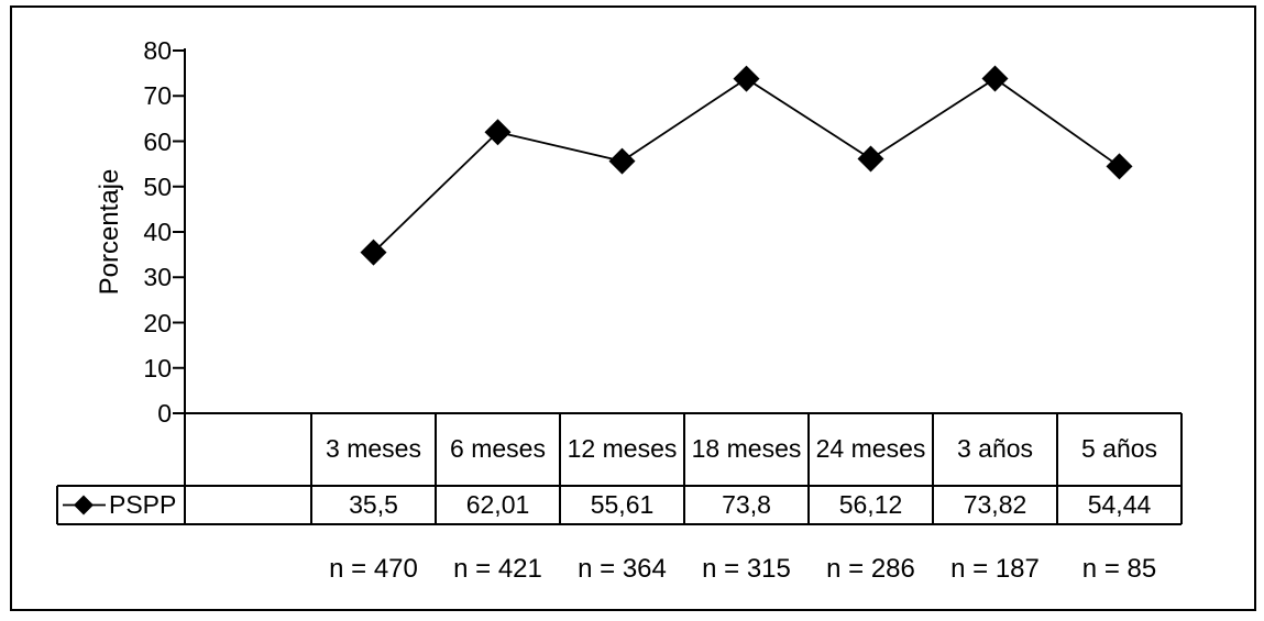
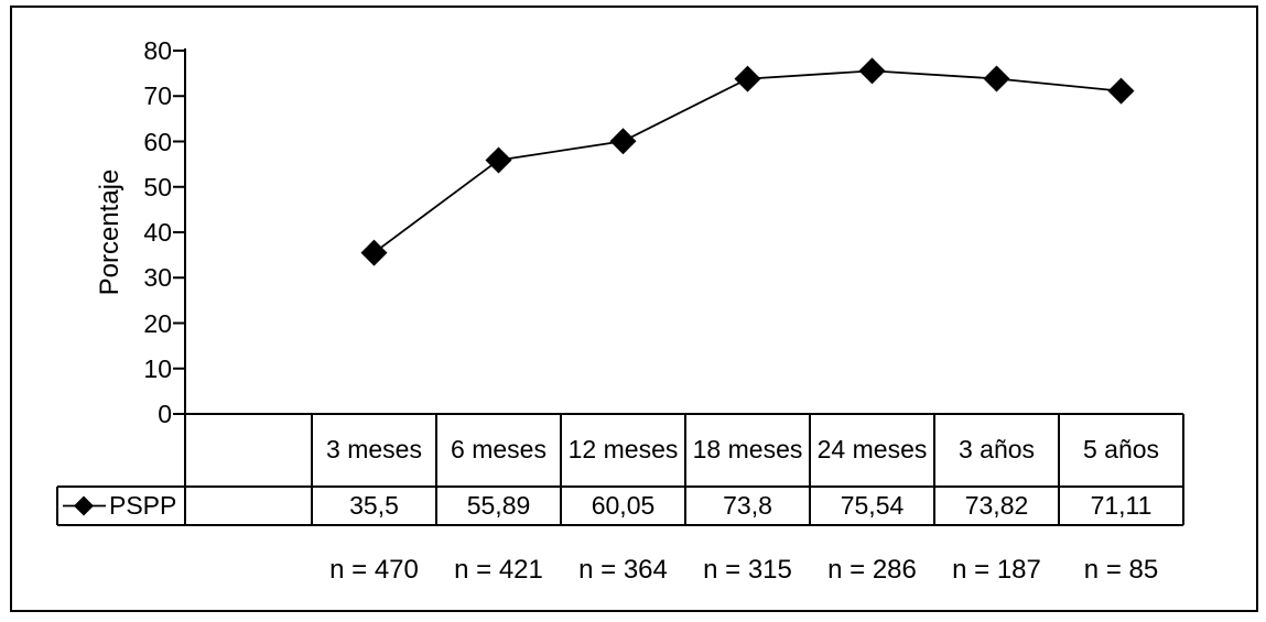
6 meses: 62,01 -> 55,89
12 meses: 55,61 -> 60,05
24 meses: 56,12 -> 75,54
5 años: 54,44 -> 71,11
